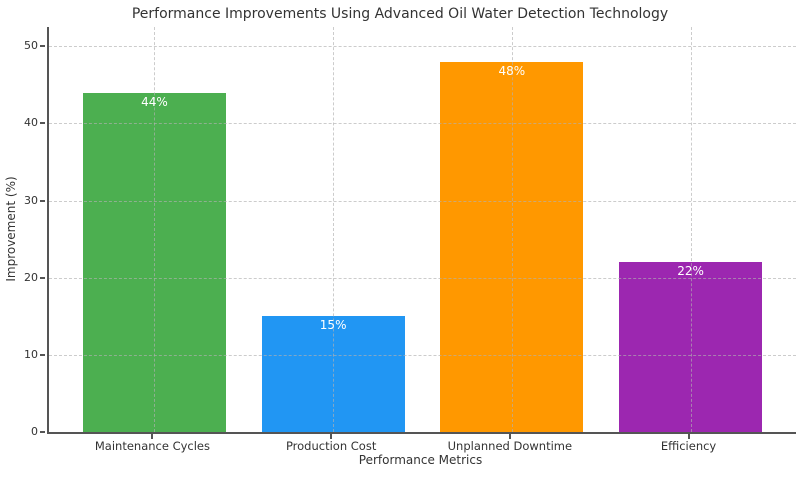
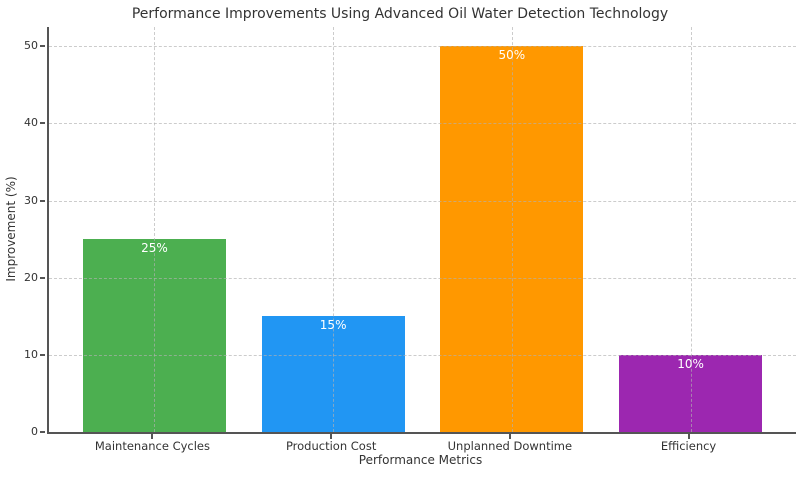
Maintenance Cycles: 44% -> 25%
Unplanned Downtime: 48% -> 50%
Efficiency: 22% -> 10%
